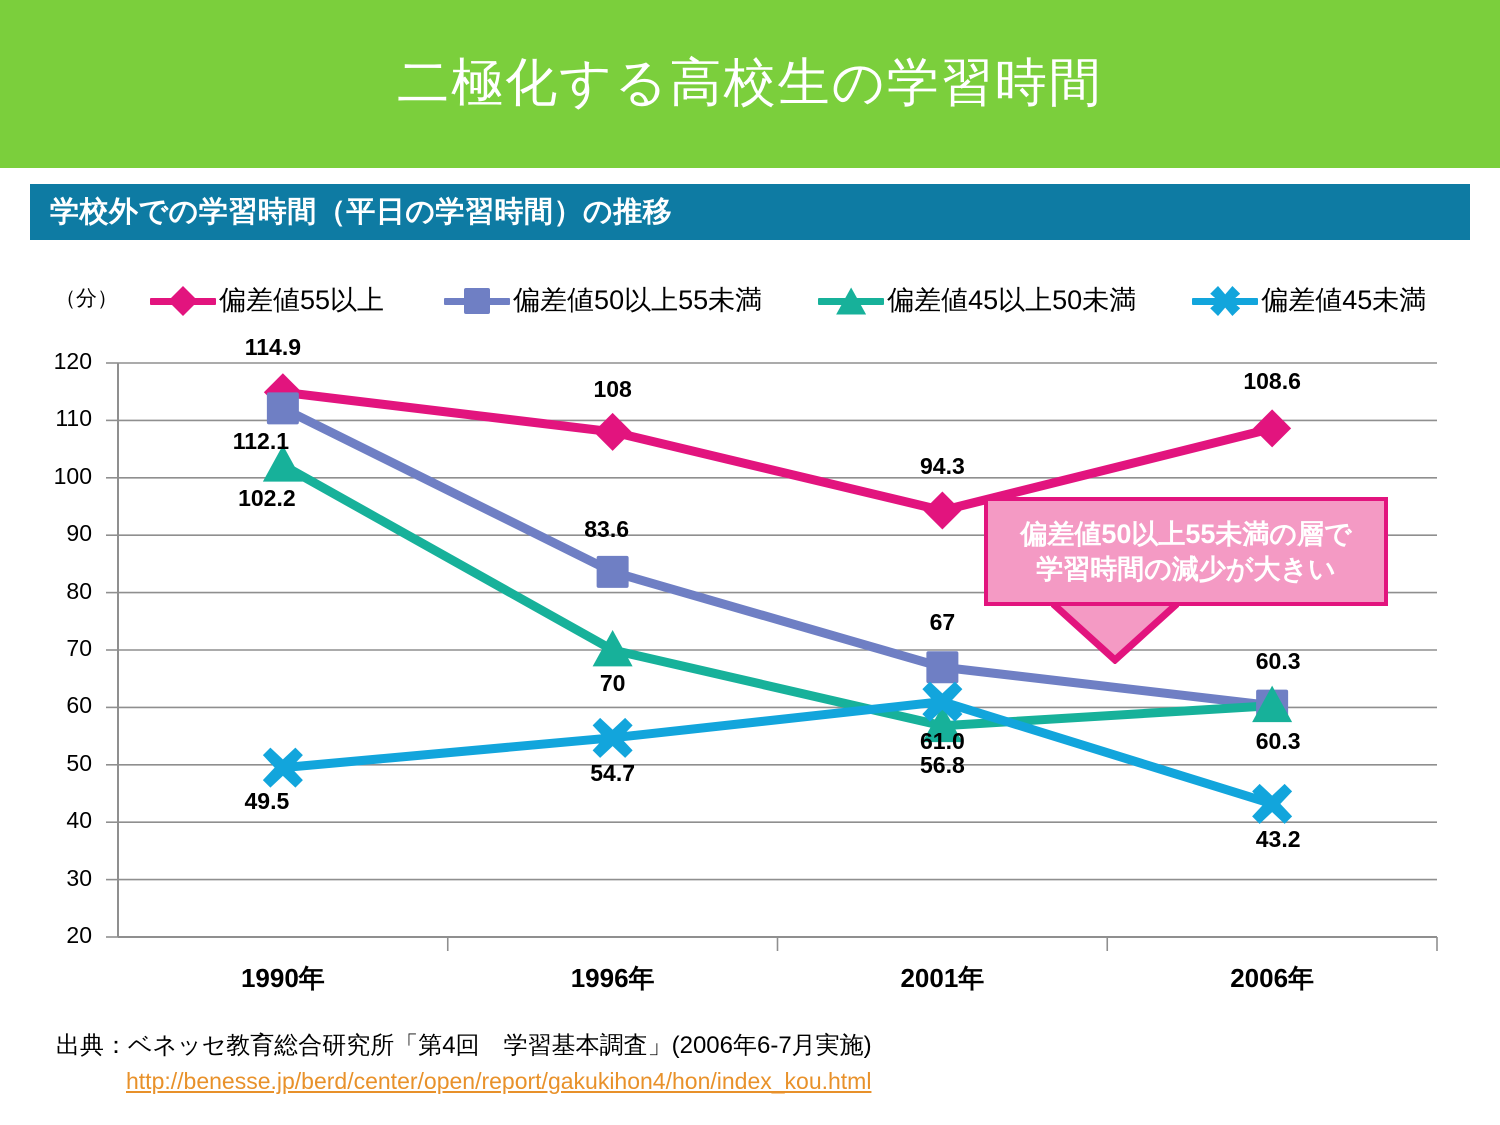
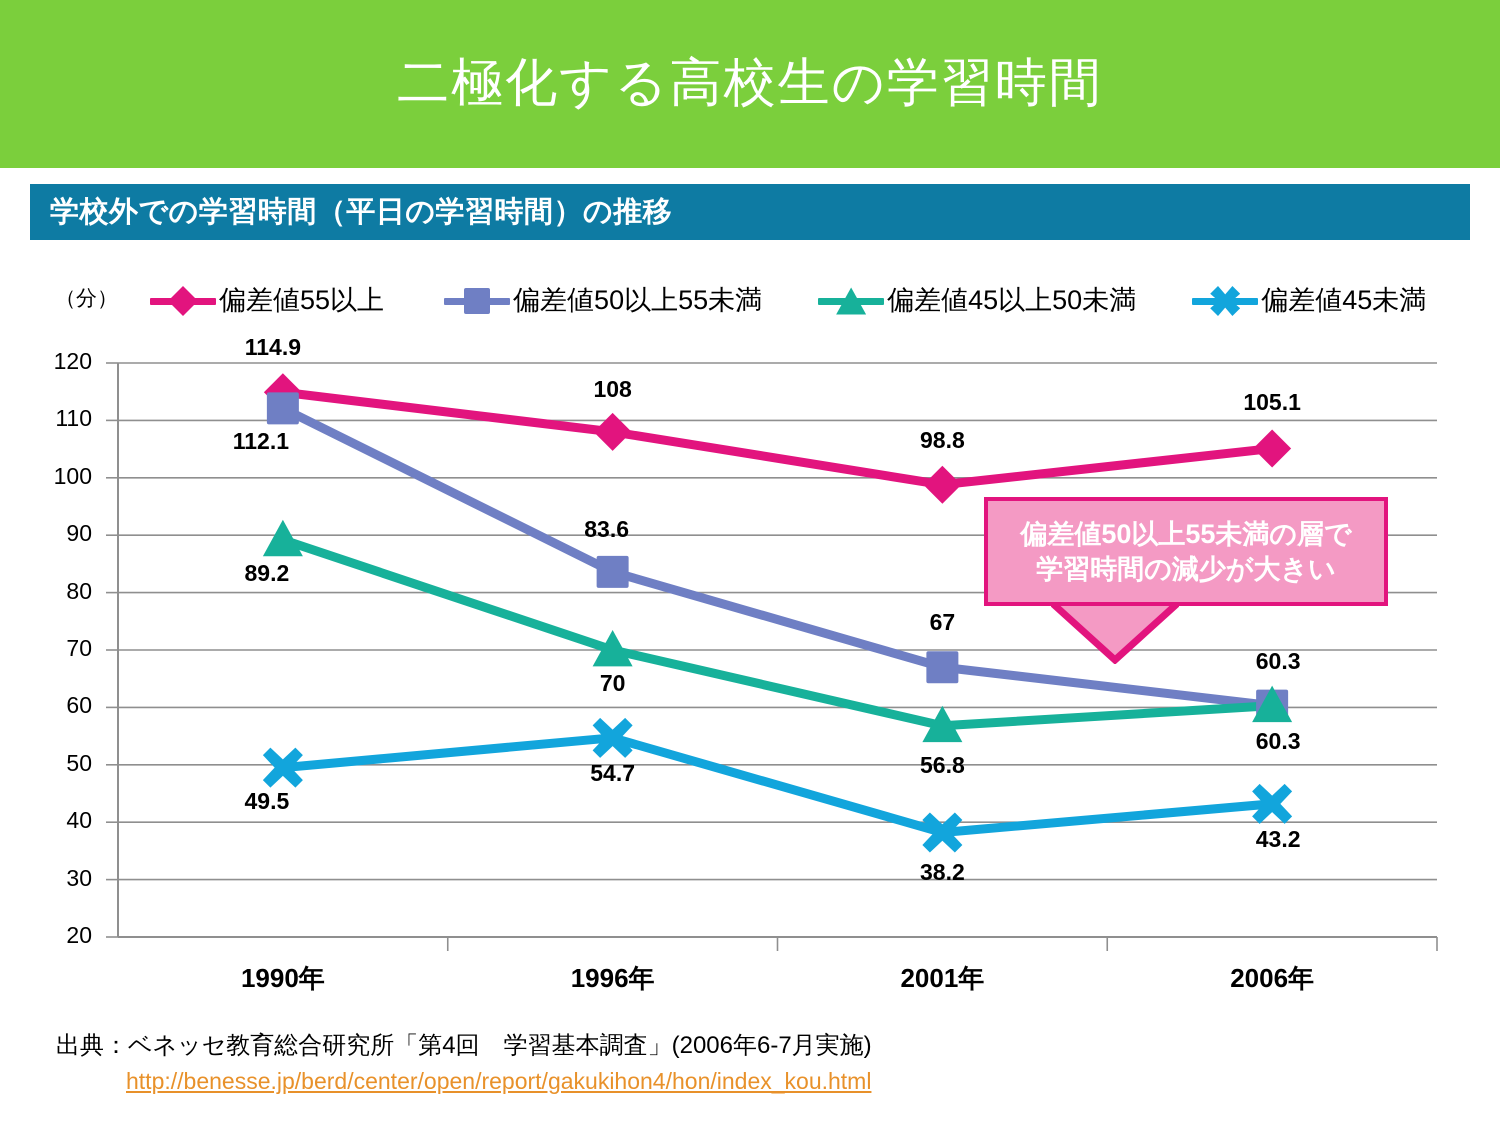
偏差値45以上50未満/1990年: 102.2 -> 89.2
偏差値55以上/2001年: 94.3 -> 98.8
偏差値45未満/2001年: 61.0 -> 38.2
偏差値55以上/2006年: 108.6 -> 105.1
